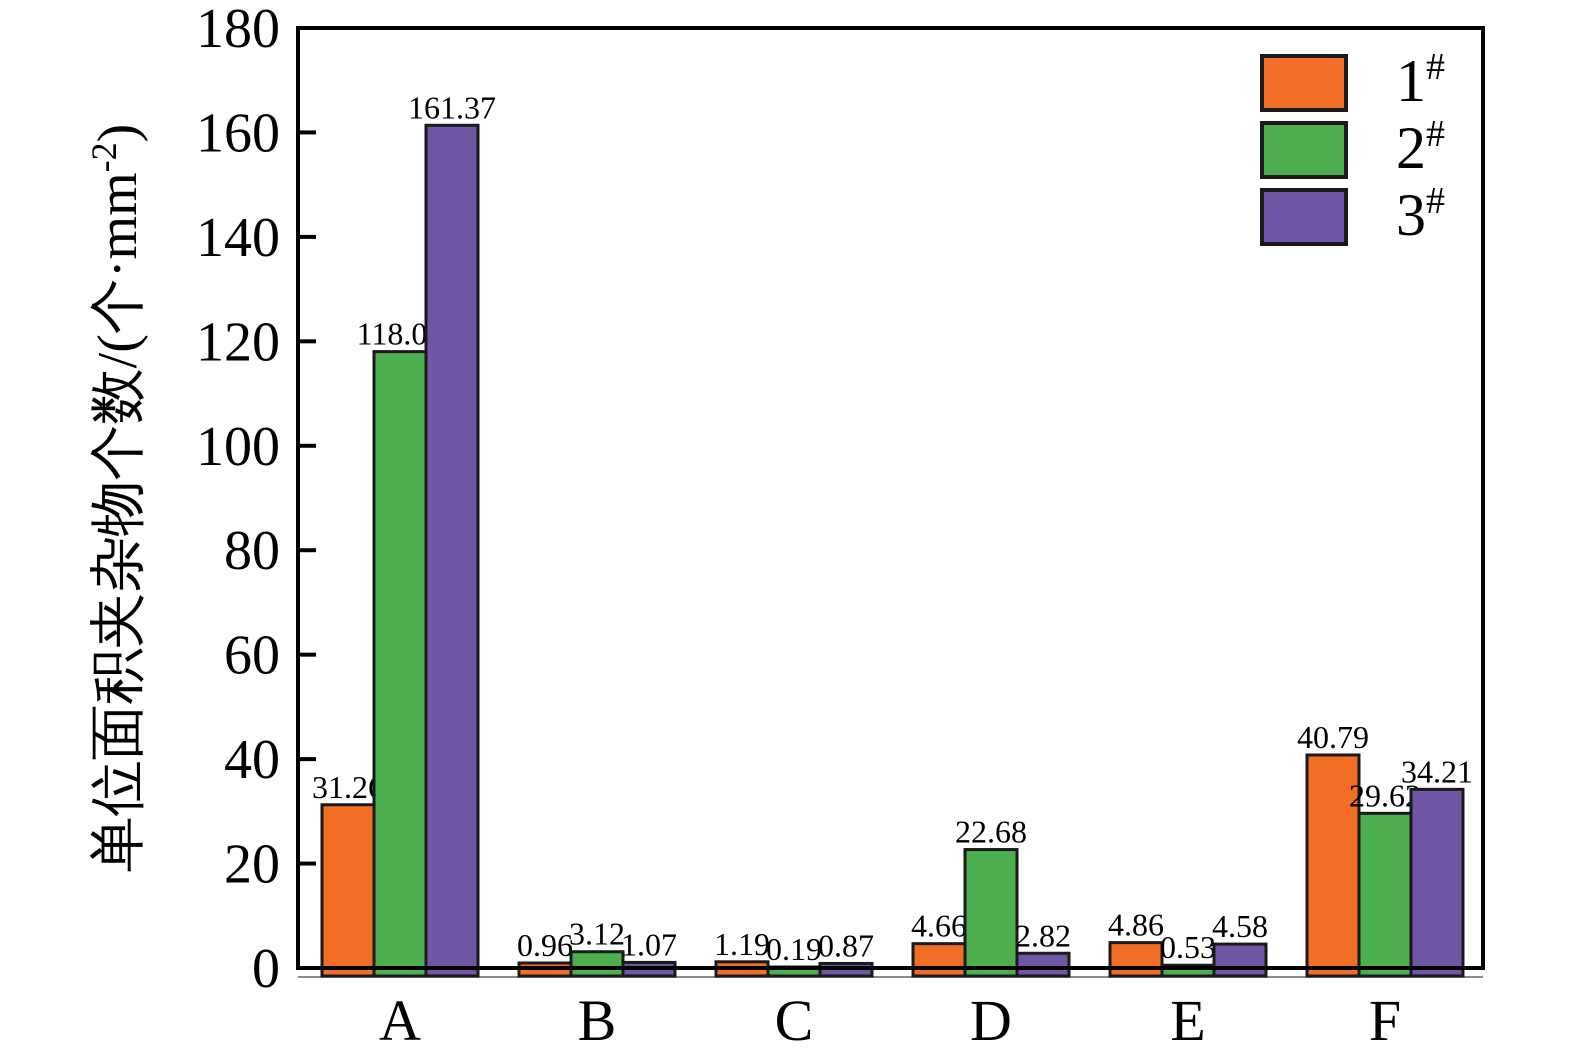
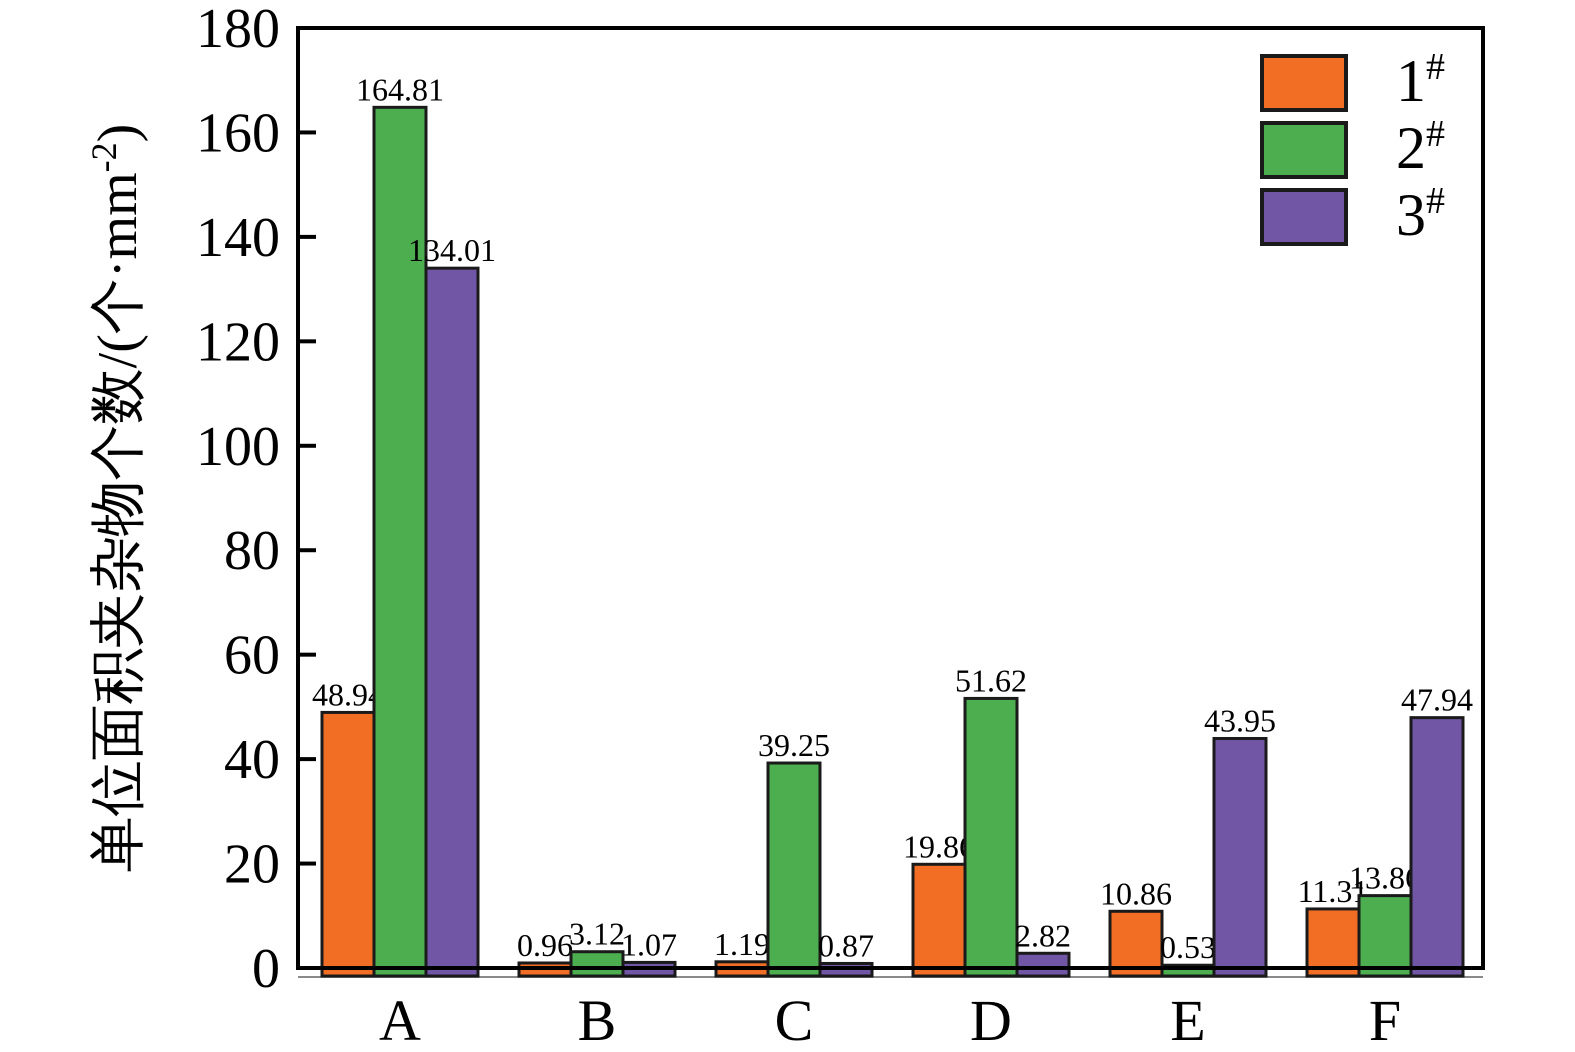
1#/A: 31.26 -> 48.94
2#/A: 118.03 -> 164.81
3#/A: 161.37 -> 134.01
2#/C: 0.19 -> 39.25
1#/D: 4.66 -> 19.86
2#/D: 22.68 -> 51.62
1#/E: 4.86 -> 10.86
3#/E: 4.58 -> 43.95
1#/F: 40.79 -> 11.31
2#/F: 29.62 -> 13.86
3#/F: 34.21 -> 47.94
